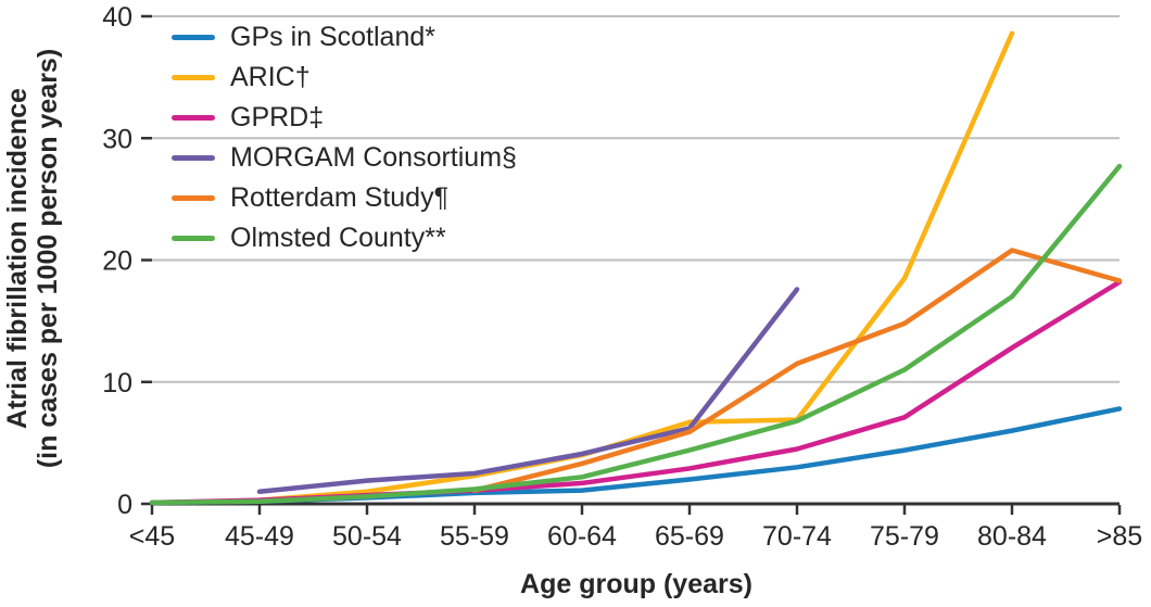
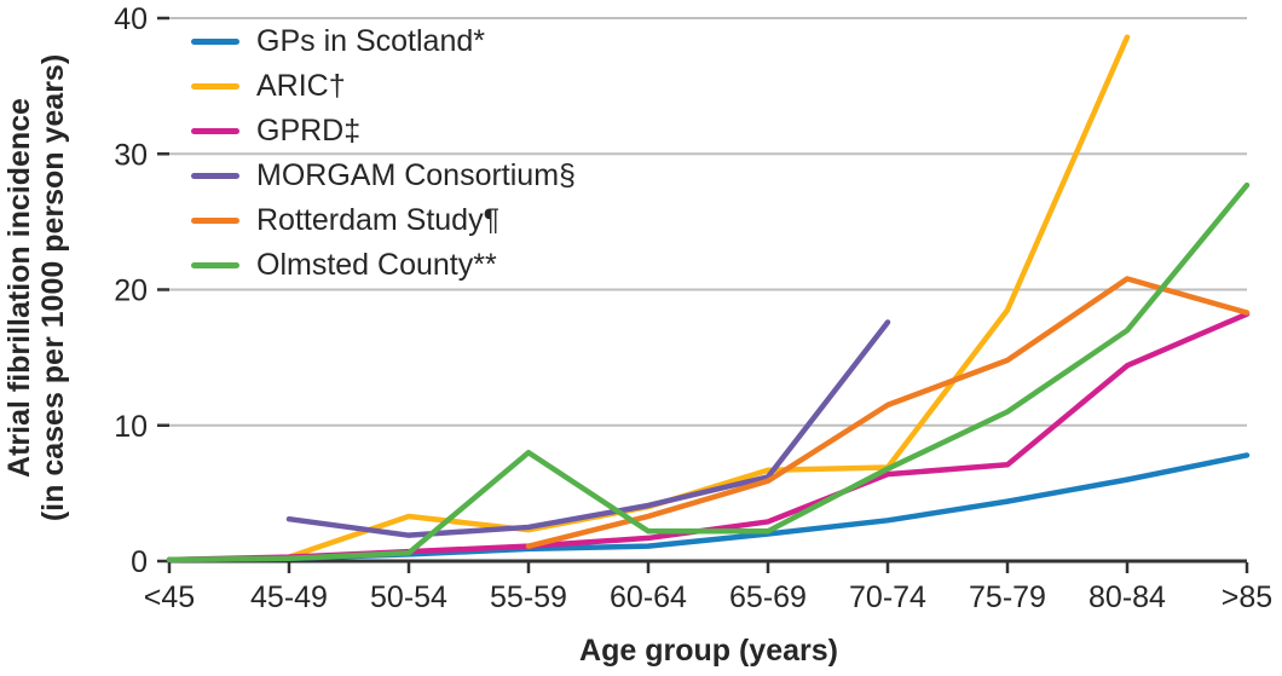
MORGAM Consortium§/45-49: 1.0 -> 3.1
ARIC†/50-54: 1.0 -> 3.3
Olmsted County**/55-59: 1.2 -> 8.0
Olmsted County**/65-69: 4.4 -> 2.2
GPRD‡/70-74: 4.5 -> 6.4
GPRD‡/80-84: 12.8 -> 14.4
